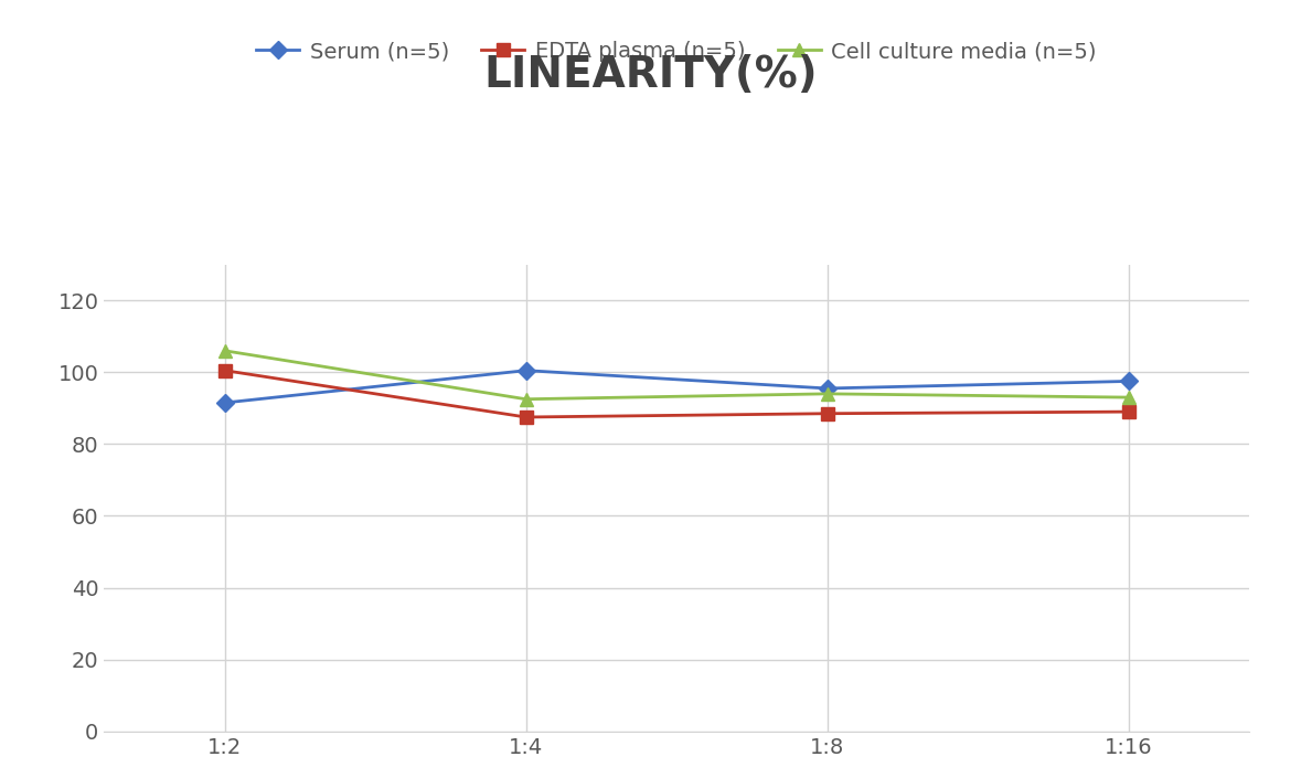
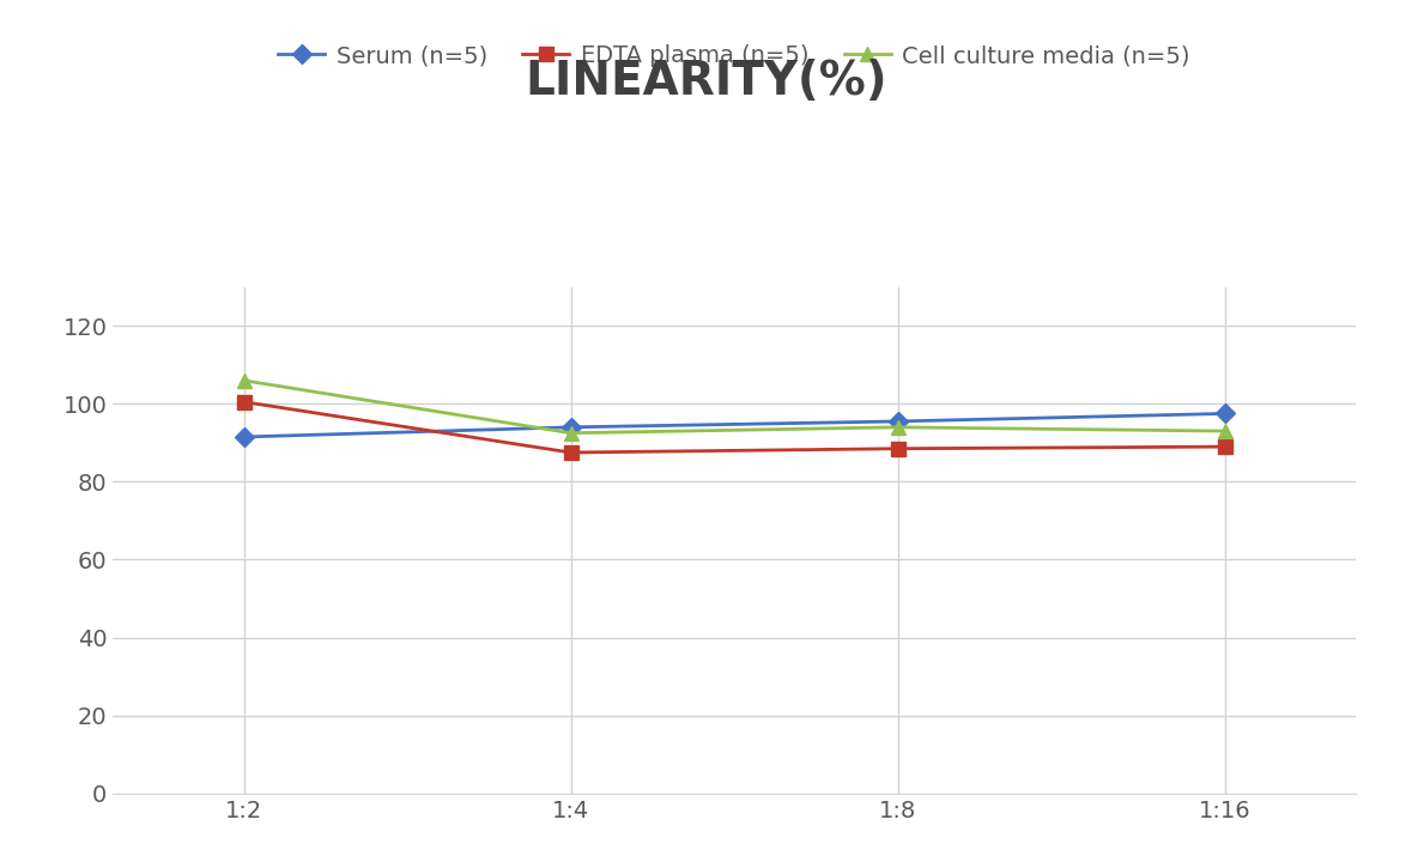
Serum (n=5)/1:4: 100.5 -> 94.0
